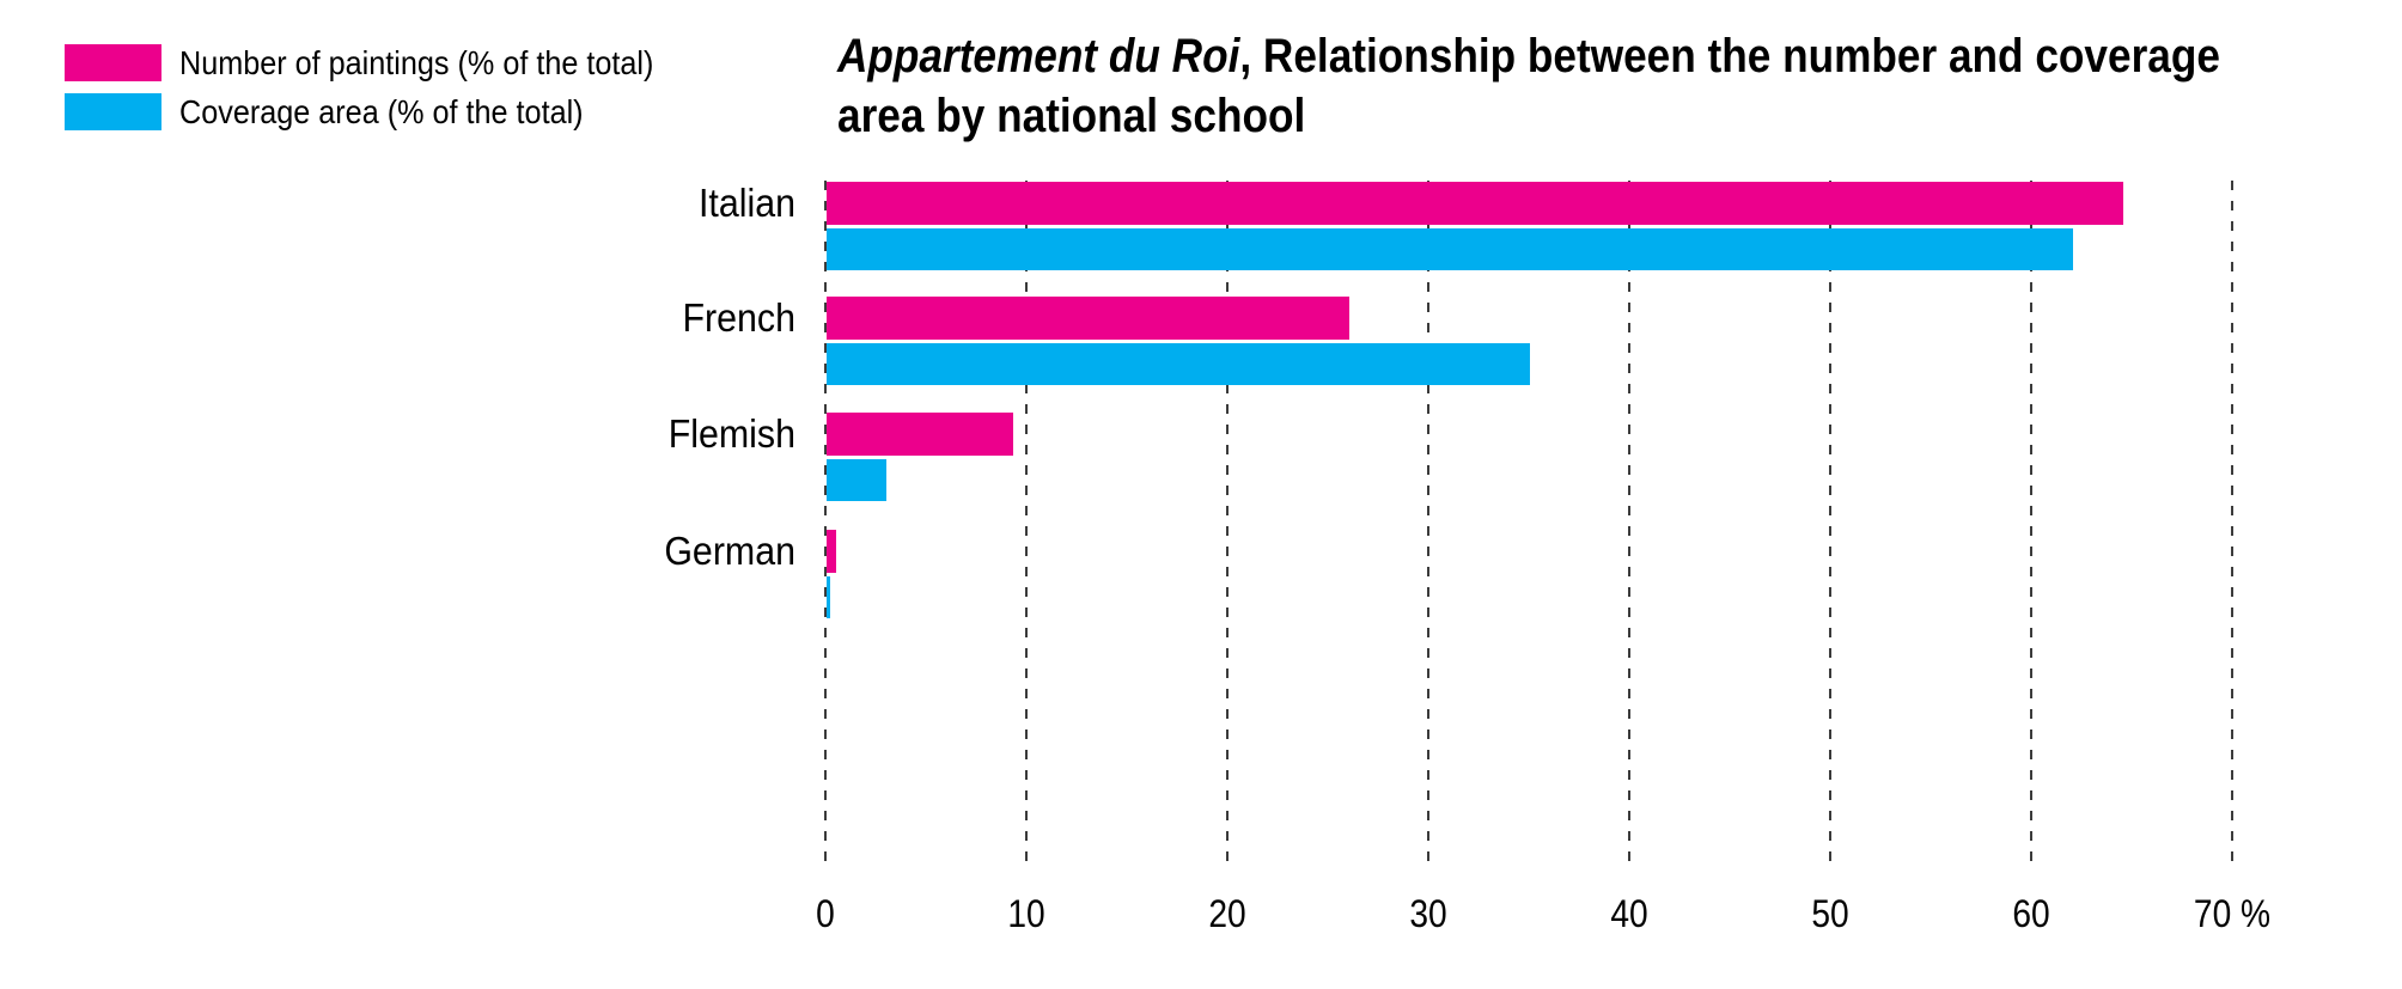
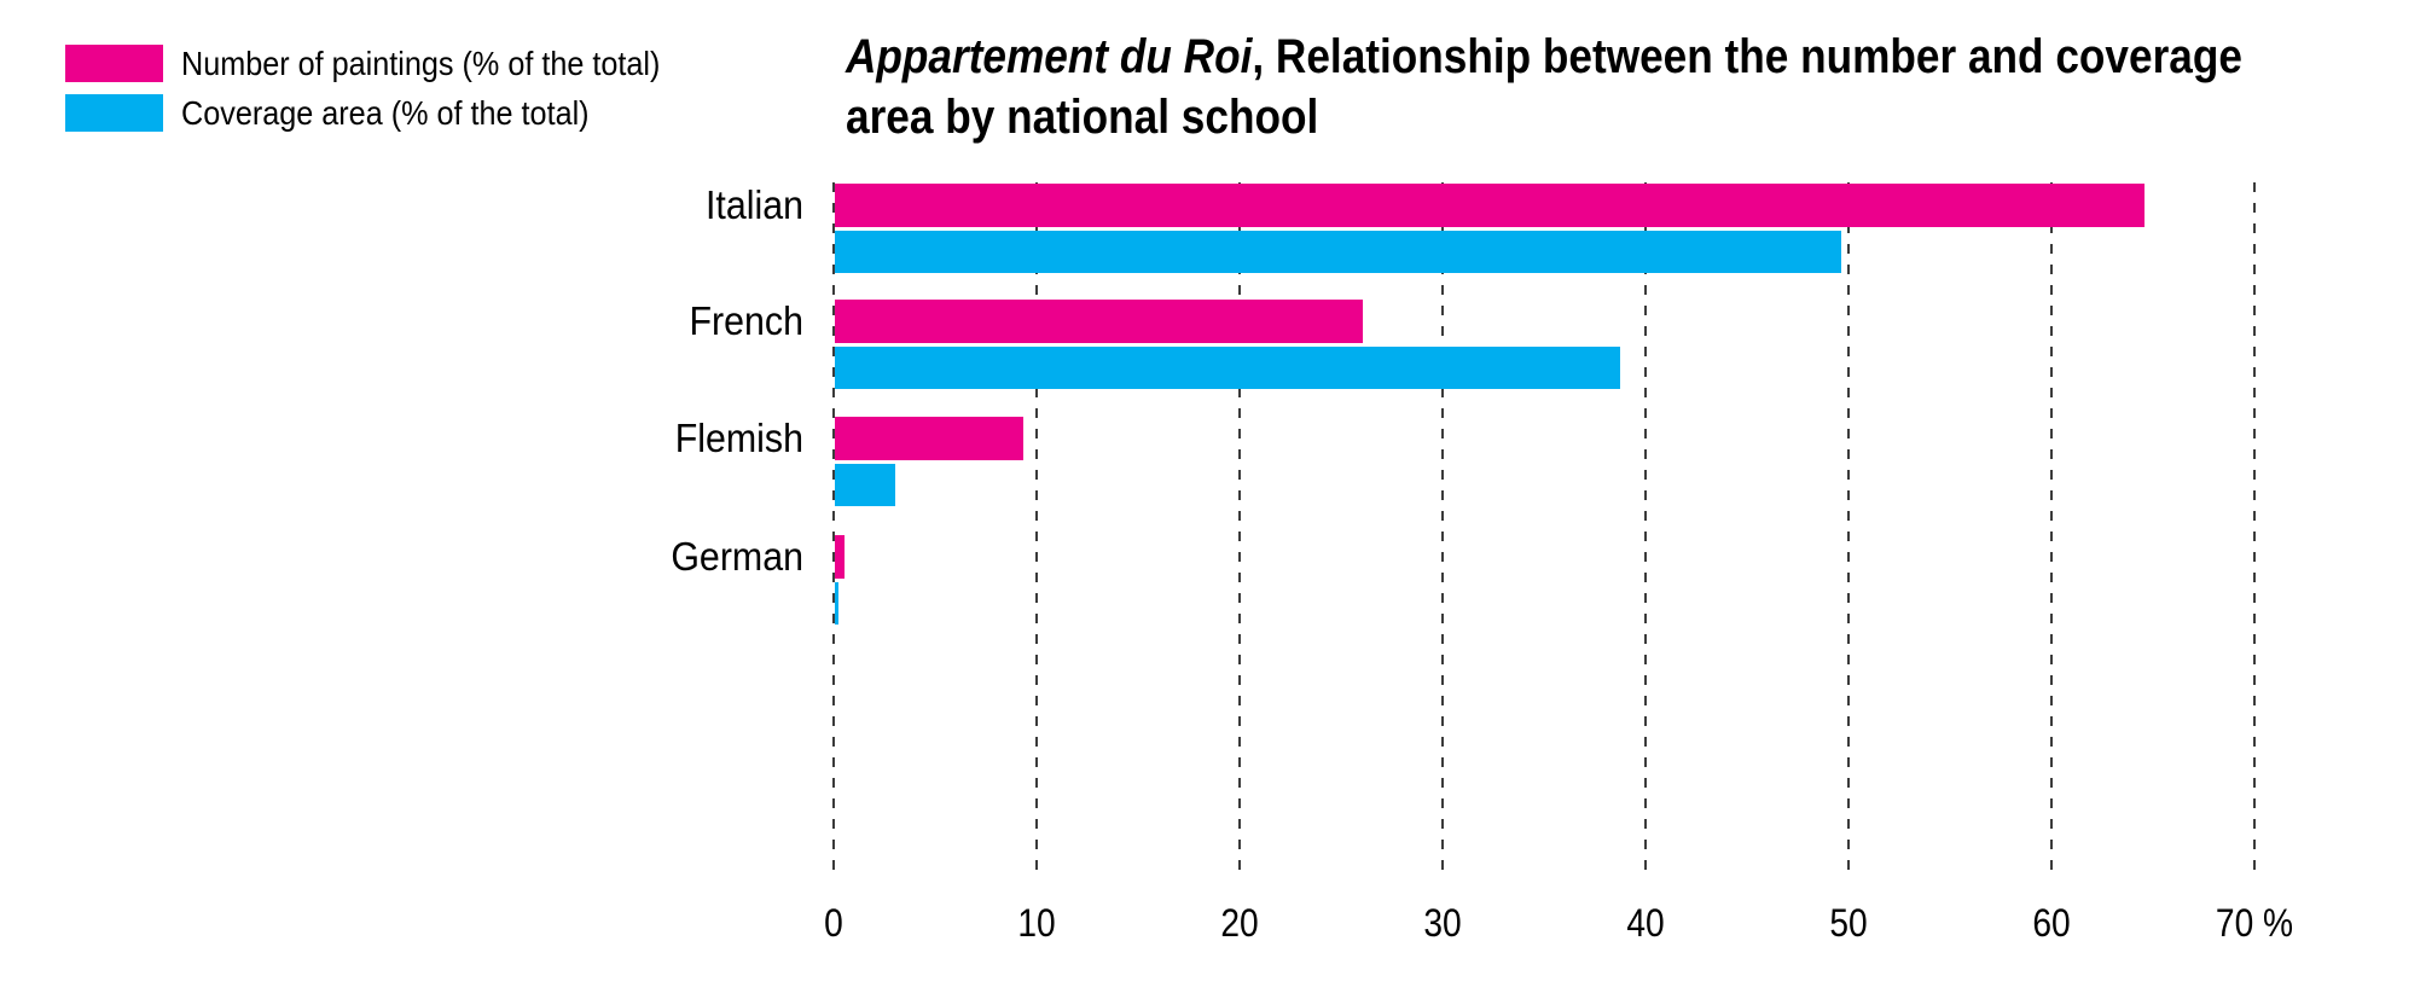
Coverage area (% of the total)/Italian: 62.0% -> 49.6%
Coverage area (% of the total)/French: 35.0% -> 38.7%
